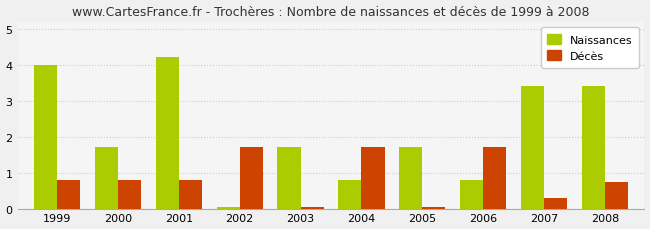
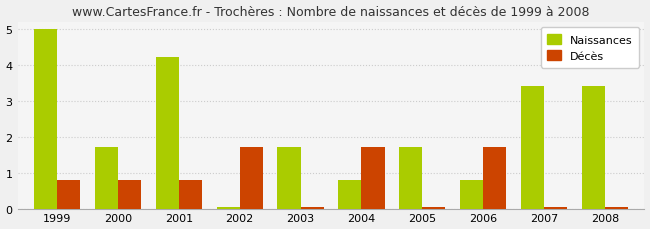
Naissances/1999: 4.00 -> 5.00
Décès/2007: 0.30 -> 0.04
Décès/2008: 0.75 -> 0.04
